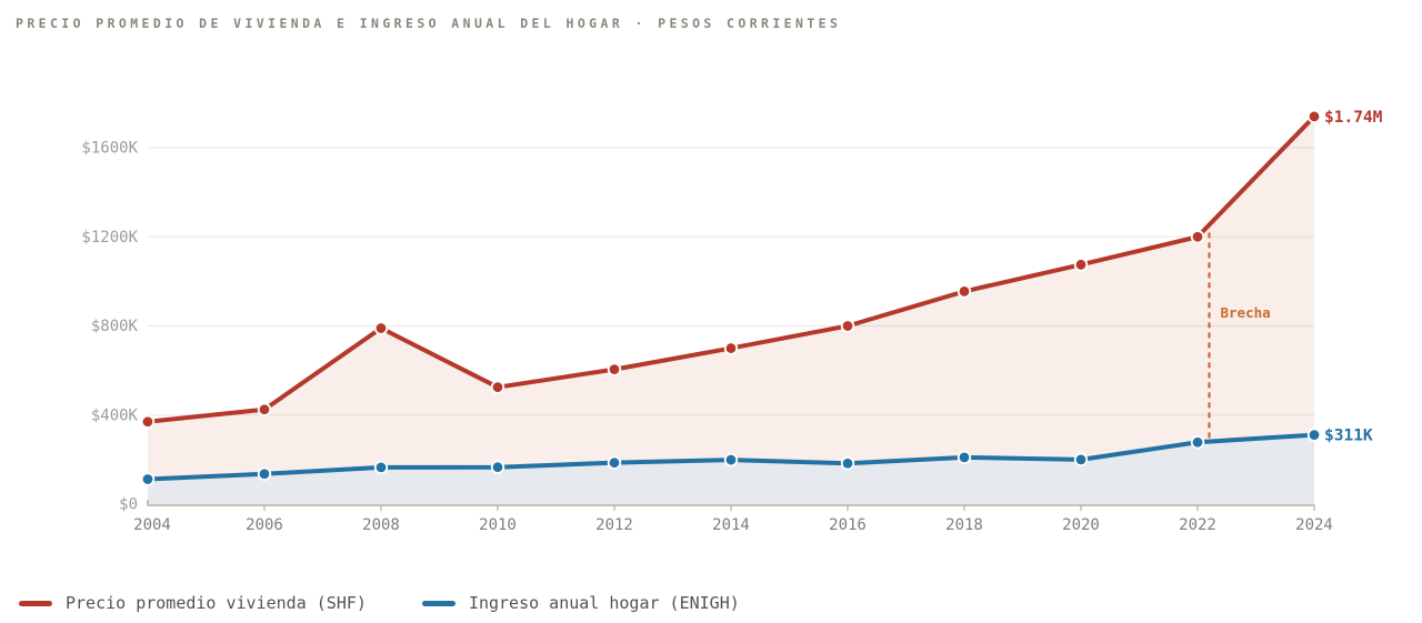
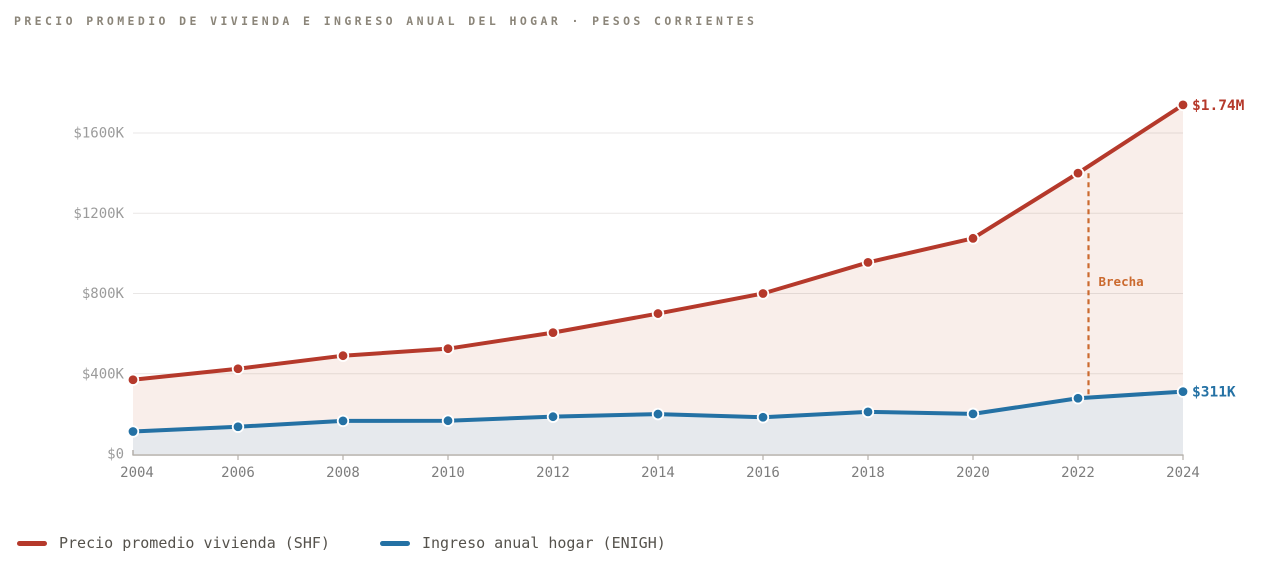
Precio promedio vivienda (SHF)/2008: $790K -> $490K
Precio promedio vivienda (SHF)/2022: $1200K -> $1400K
